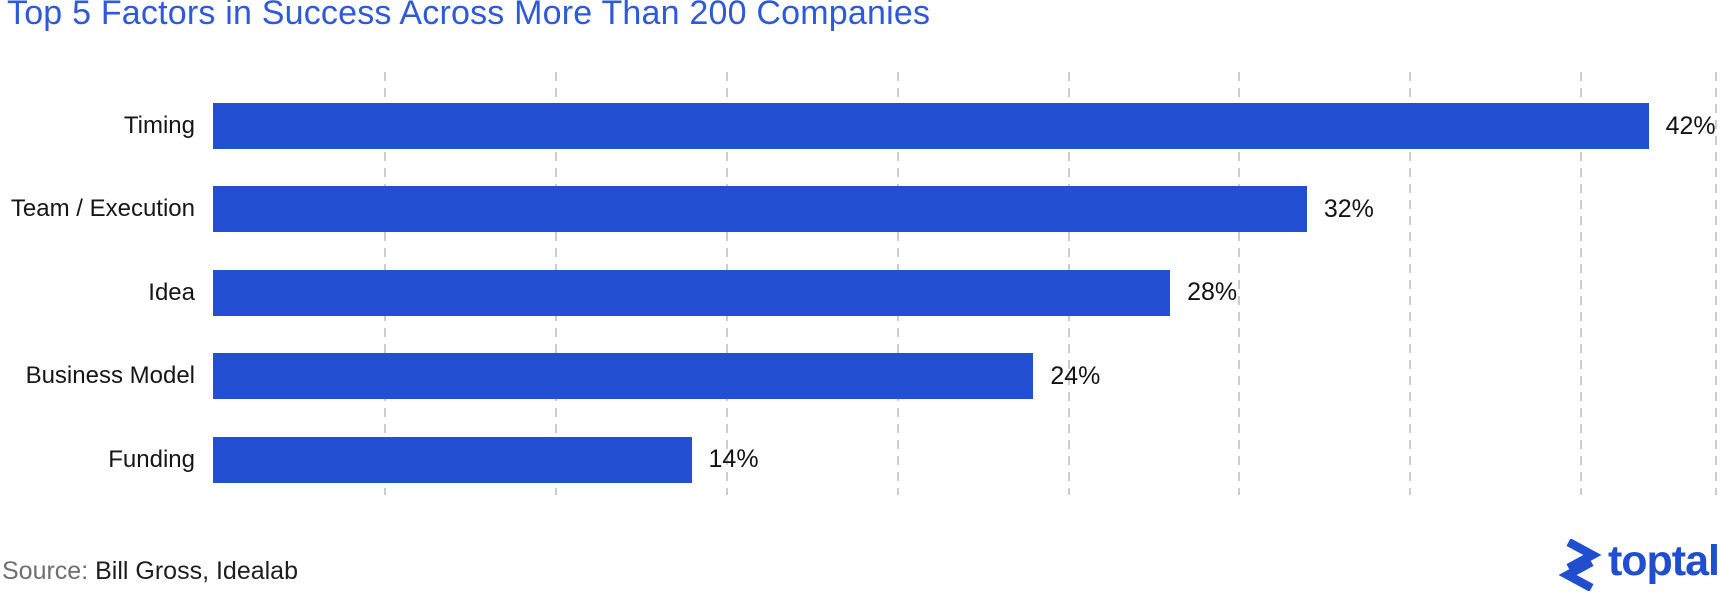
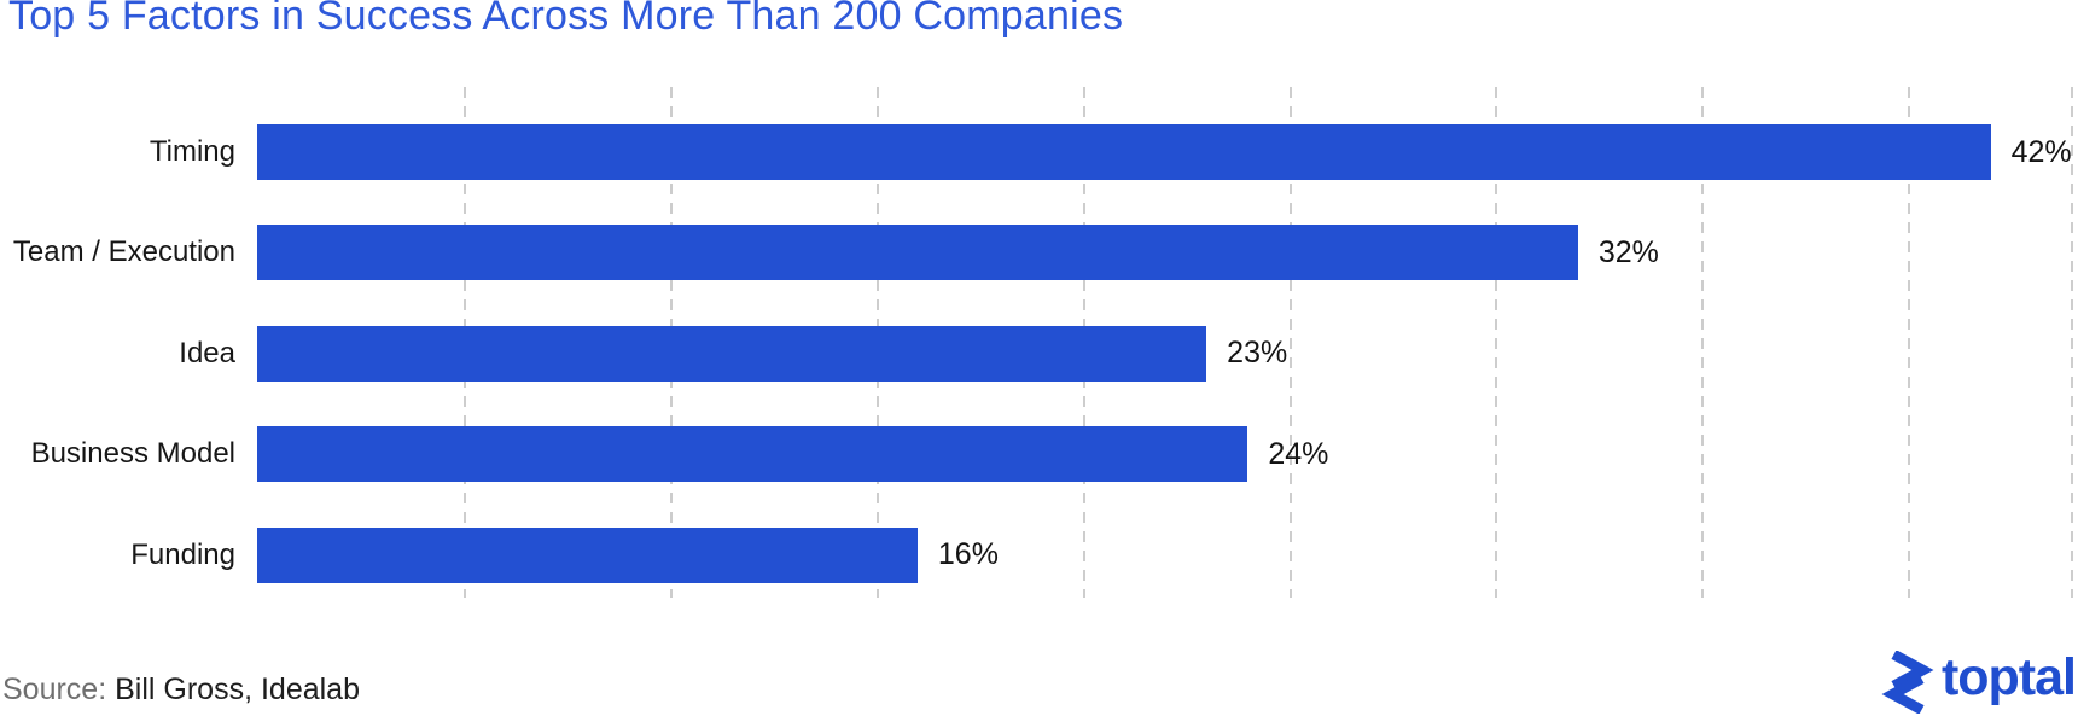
Idea: 28% -> 23%
Funding: 14% -> 16%
